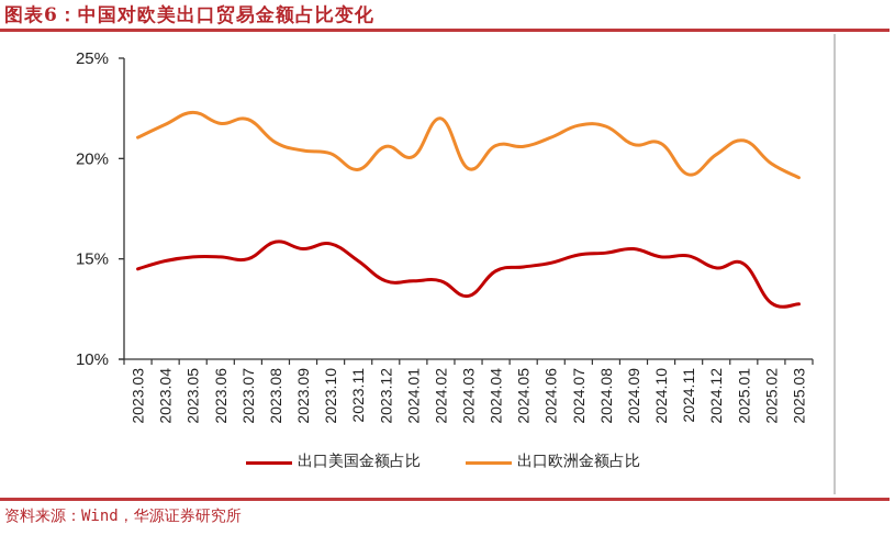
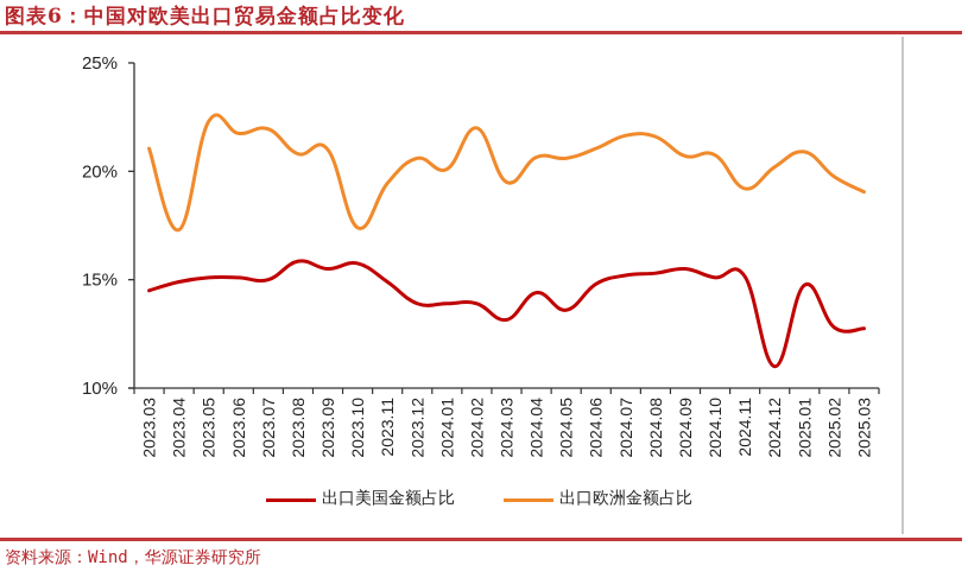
出口欧洲金额占比/2023.04: 21.7% -> 17.3%
出口欧洲金额占比/2023.09: 20.4% -> 21.0%
出口欧洲金额占比/2023.10: 20.2% -> 17.4%
出口美国金额占比/2024.05: 14.6% -> 13.6%
出口美国金额占比/2024.12: 14.6% -> 11.0%
